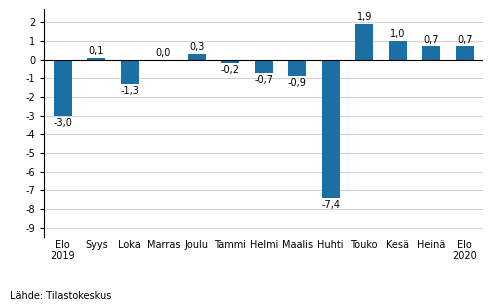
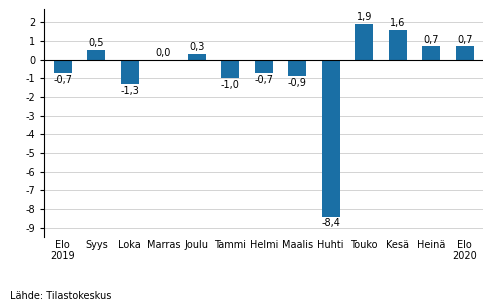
Elo 2019: -3,0 -> -0,7
Syys: 0,1 -> 0,5
Tammi: -0,2 -> -1,0
Huhti: -7,4 -> -8,4
Kesä: 1,0 -> 1,6
